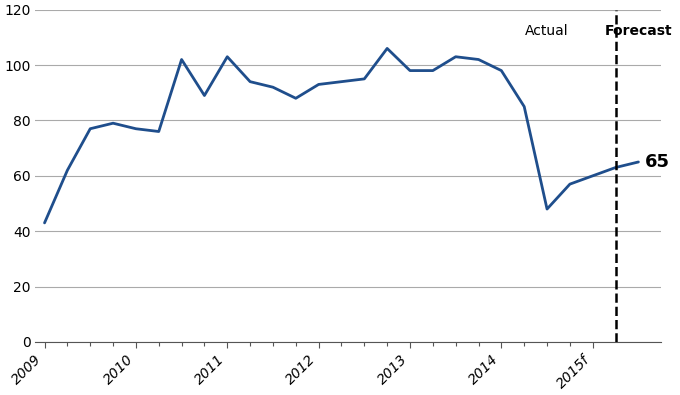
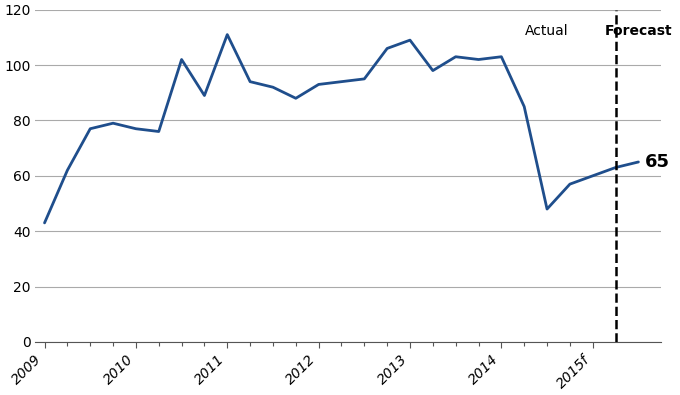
2011: 103 -> 111
2013: 98 -> 109
2014: 98 -> 103
